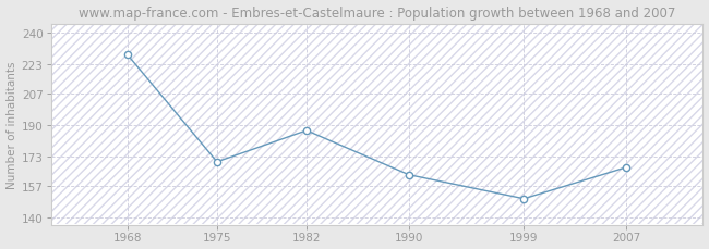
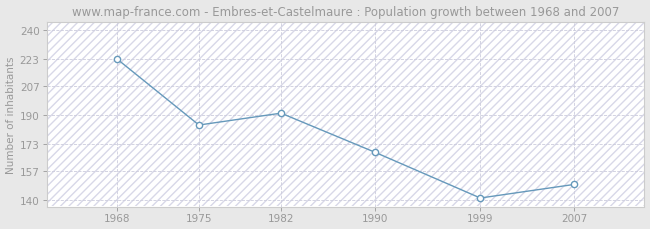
1968: 228 -> 223
1975: 170 -> 184
1982: 187 -> 191
1990: 163 -> 168
1999: 150 -> 141
2007: 167 -> 149
